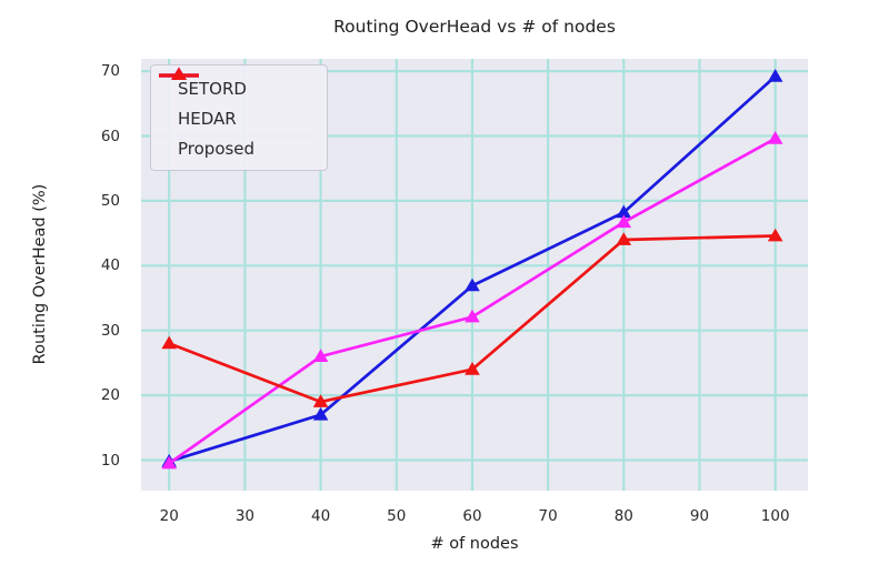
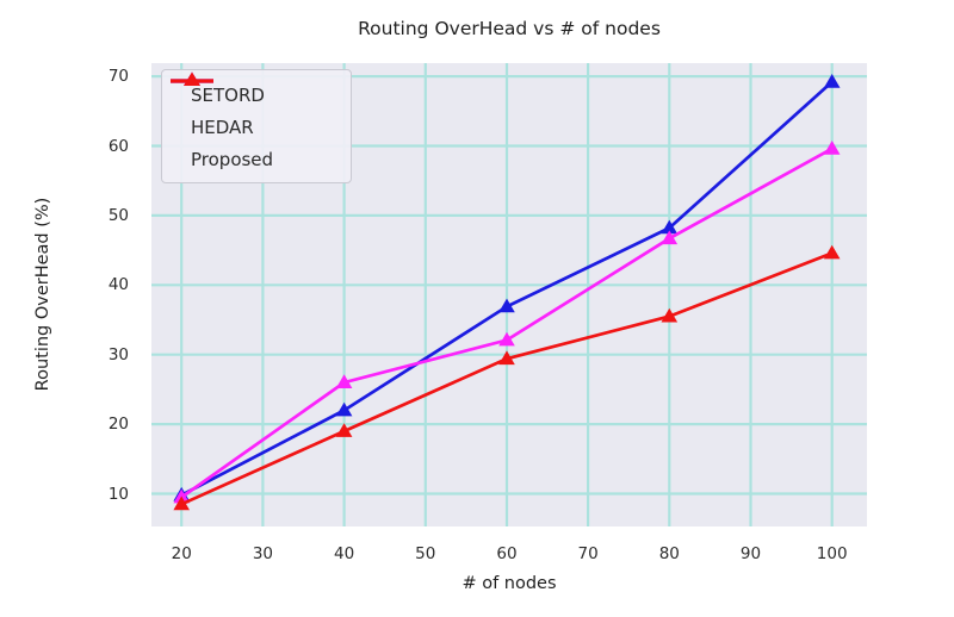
Proposed/20: 28 -> 8
SETORD/40: 17 -> 22
Proposed/60: 24 -> 29
Proposed/80: 44 -> 36
